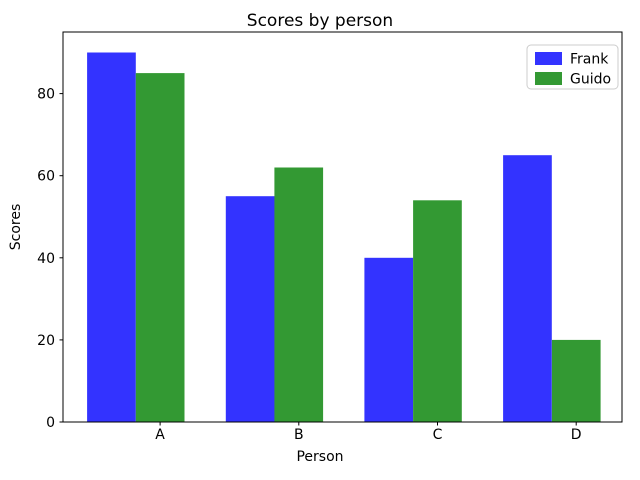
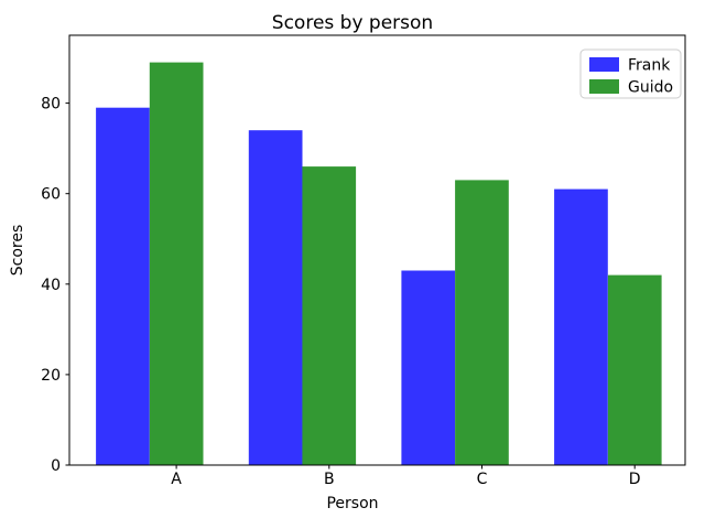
Frank/A: 90 -> 79
Guido/A: 85 -> 89
Frank/B: 55 -> 74
Guido/B: 62 -> 66
Frank/C: 40 -> 43
Guido/C: 54 -> 63
Frank/D: 65 -> 61
Guido/D: 20 -> 42
